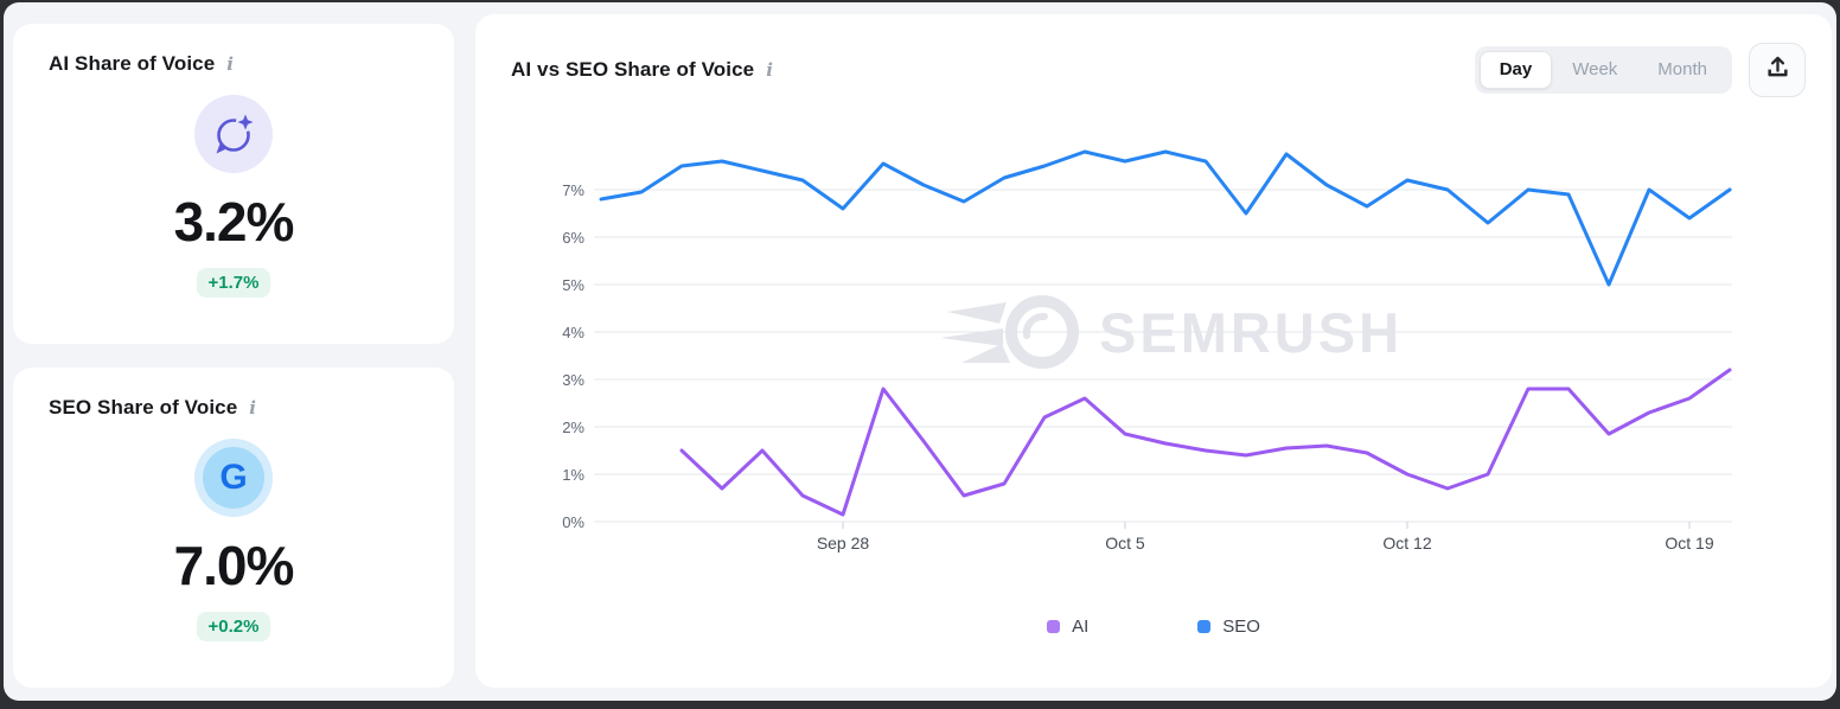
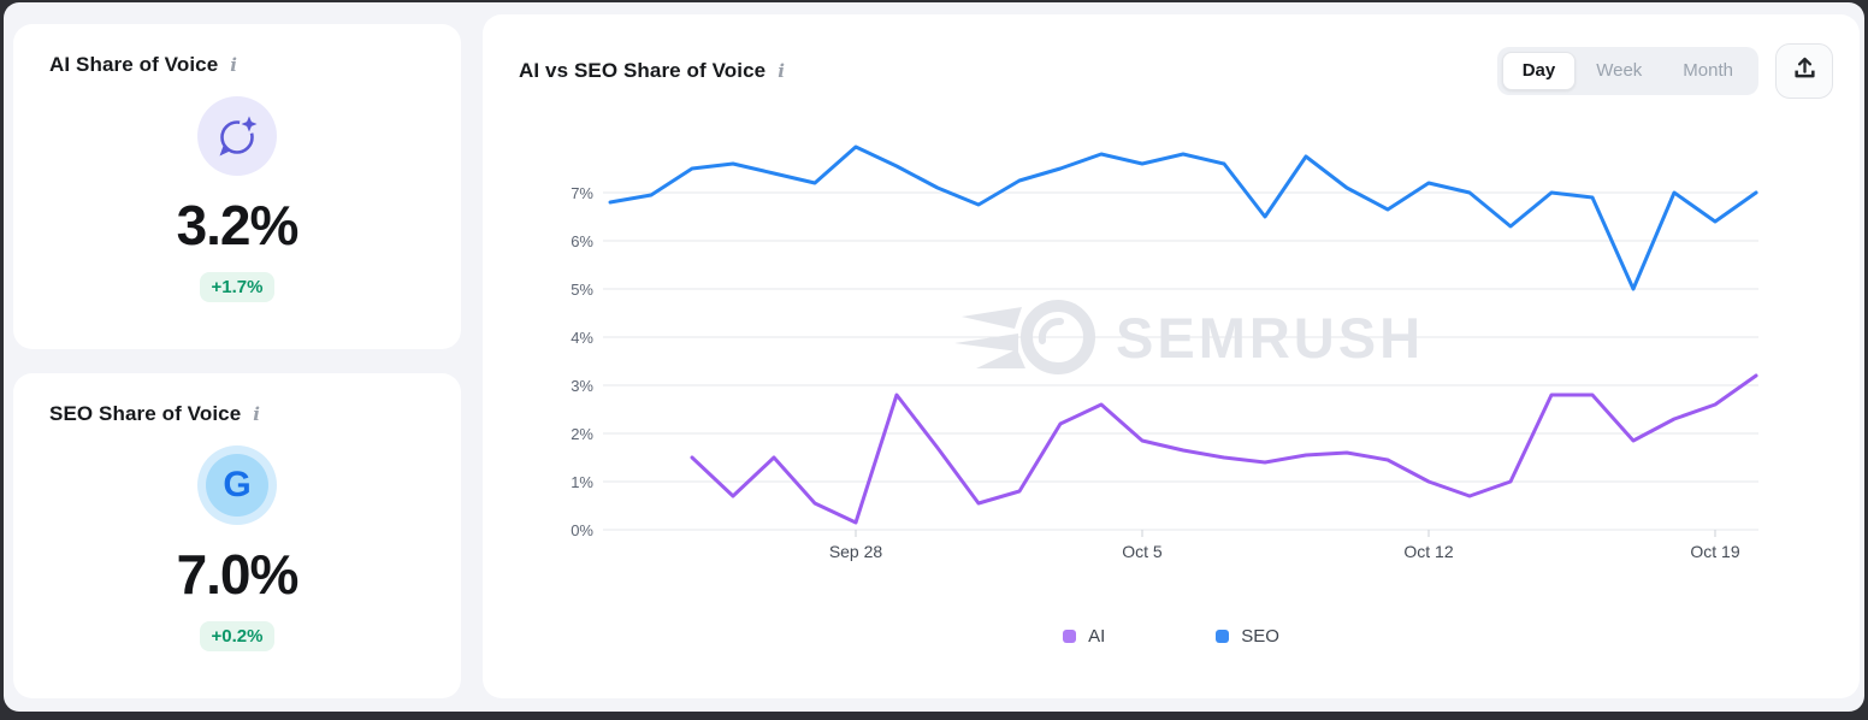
SEO/Sep 28: 6.6% -> 8.0%
